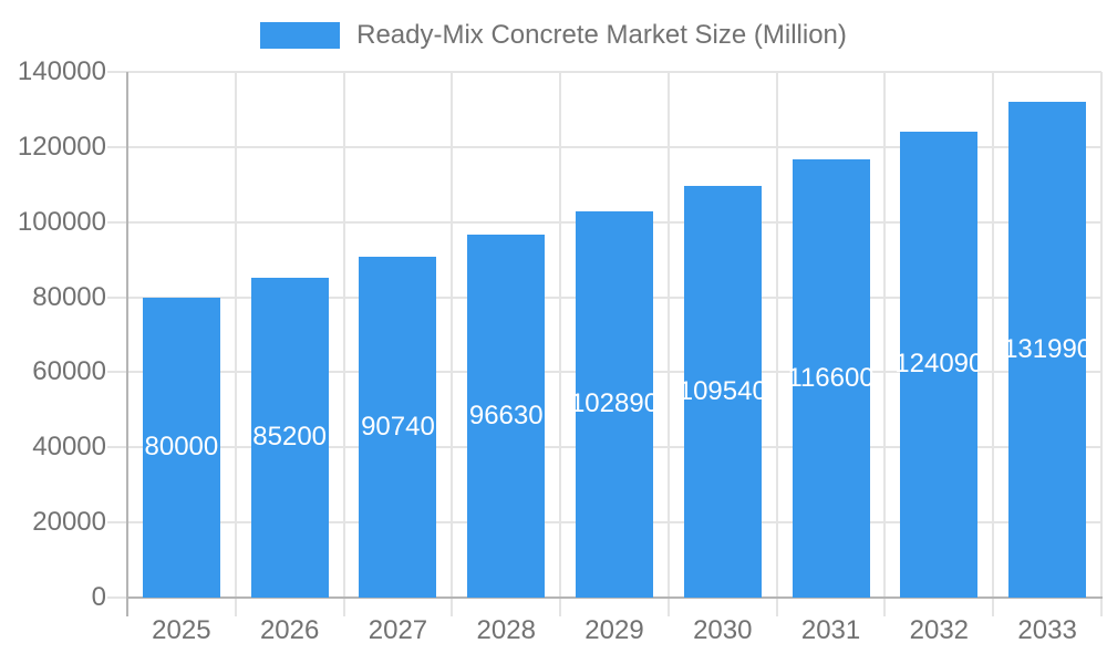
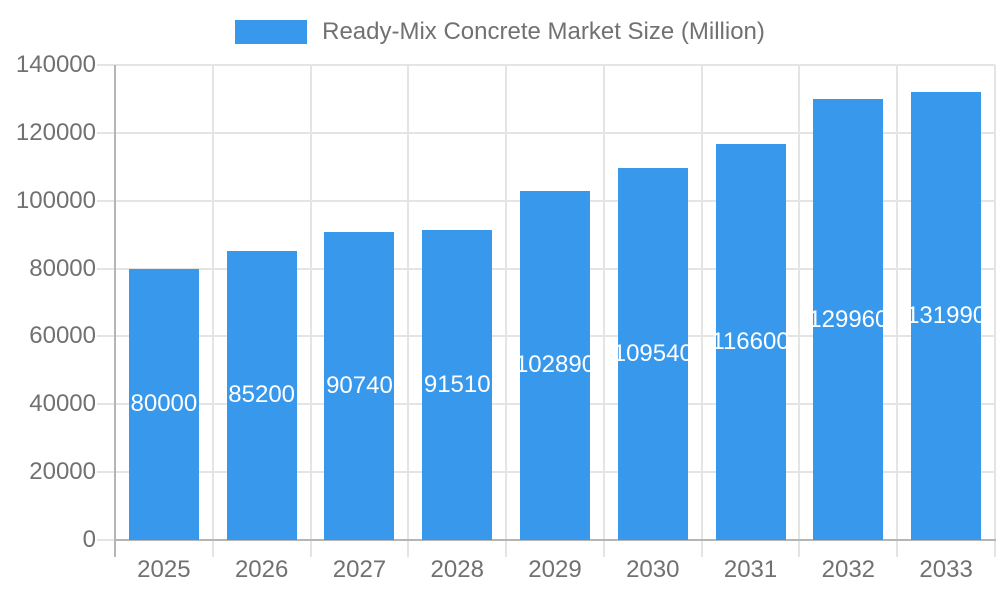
2028: 96630 -> 91510
2032: 124090 -> 129960
